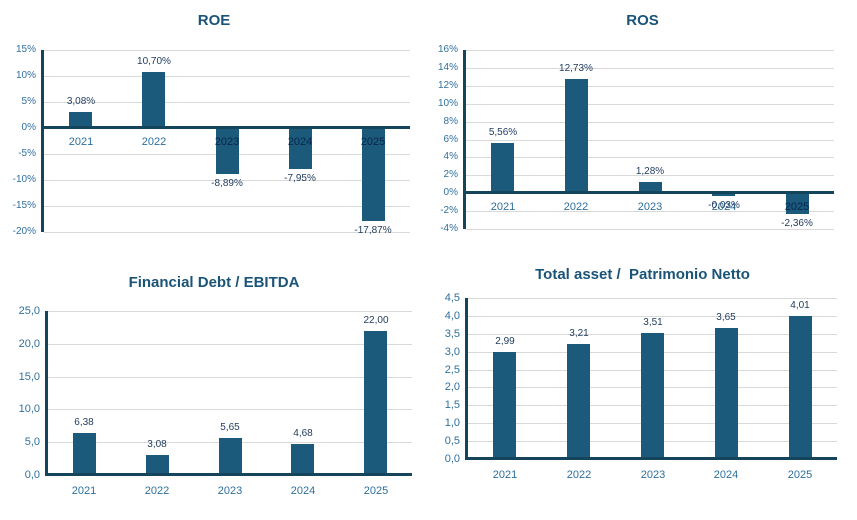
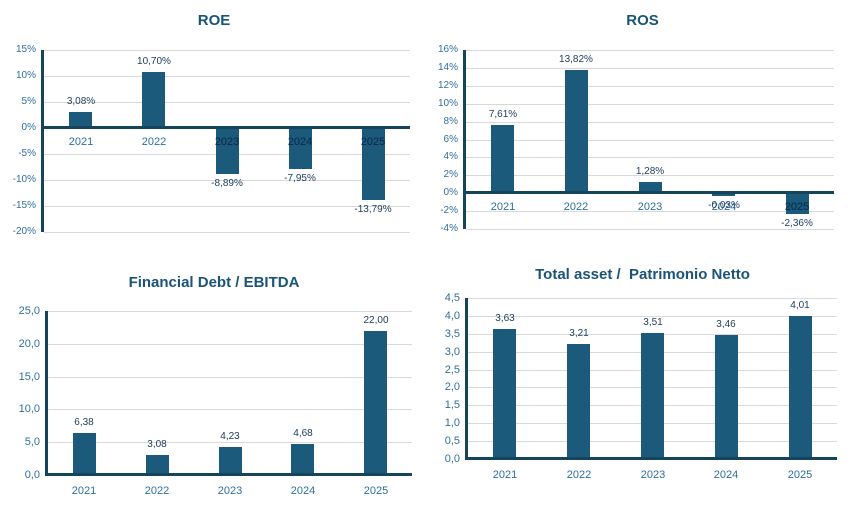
ROE/2025: -17,87% -> -13,79%
ROS/2021: 5,56% -> 7,61%
ROS/2022: 12,73% -> 13,82%
Financial Debt / EBITDA/2023: 5,65 -> 4,23
Total asset / Patrimonio Netto/2021: 2,99 -> 3,63
Total asset / Patrimonio Netto/2024: 3,65 -> 3,46
